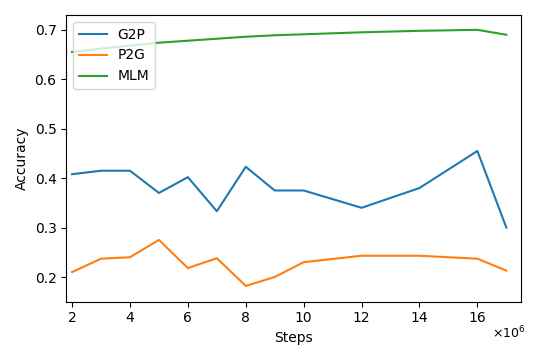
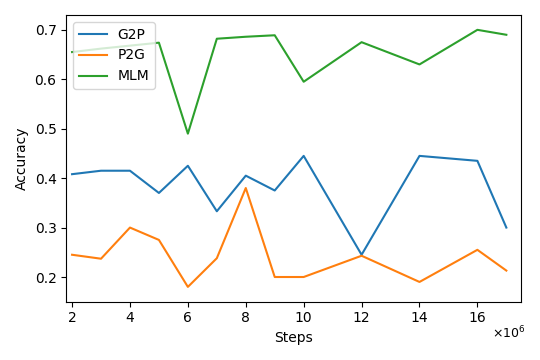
P2G/2: 0.210 -> 0.245
P2G/4: 0.240 -> 0.300
G2P/6: 0.402 -> 0.425
P2G/6: 0.218 -> 0.180
MLM/6: 0.678 -> 0.490
G2P/8: 0.423 -> 0.405
P2G/8: 0.182 -> 0.380
G2P/10: 0.375 -> 0.445
P2G/10: 0.230 -> 0.200
MLM/10: 0.691 -> 0.595
G2P/12: 0.340 -> 0.245
MLM/12: 0.695 -> 0.675
G2P/14: 0.380 -> 0.445
P2G/14: 0.243 -> 0.190
MLM/14: 0.698 -> 0.630
G2P/16: 0.455 -> 0.435
P2G/16: 0.237 -> 0.255
